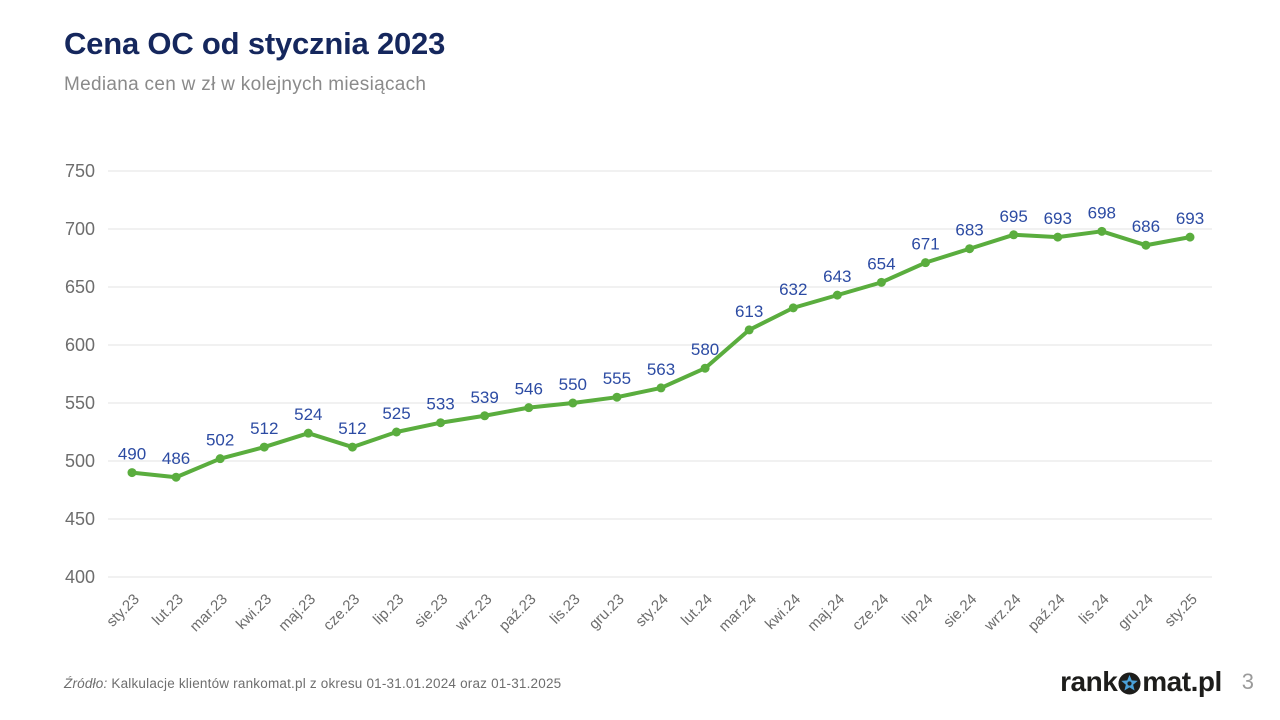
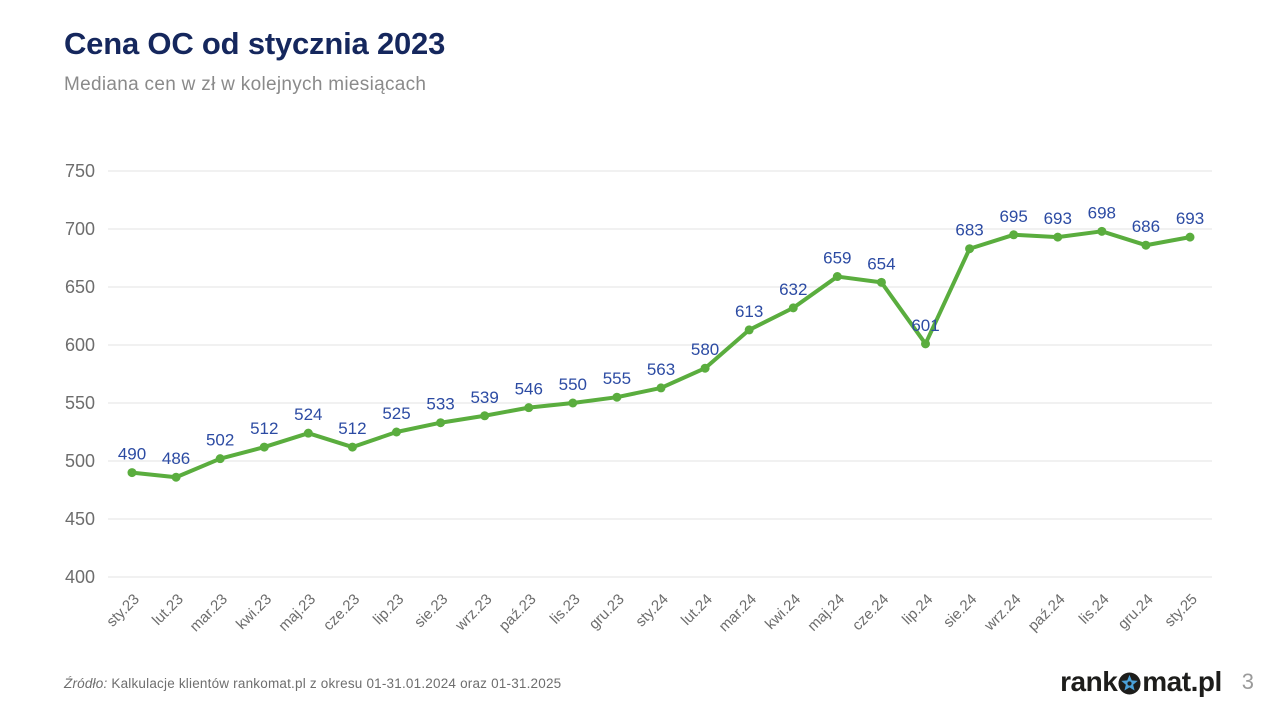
maj.24: 643 -> 659
lip.24: 671 -> 601
